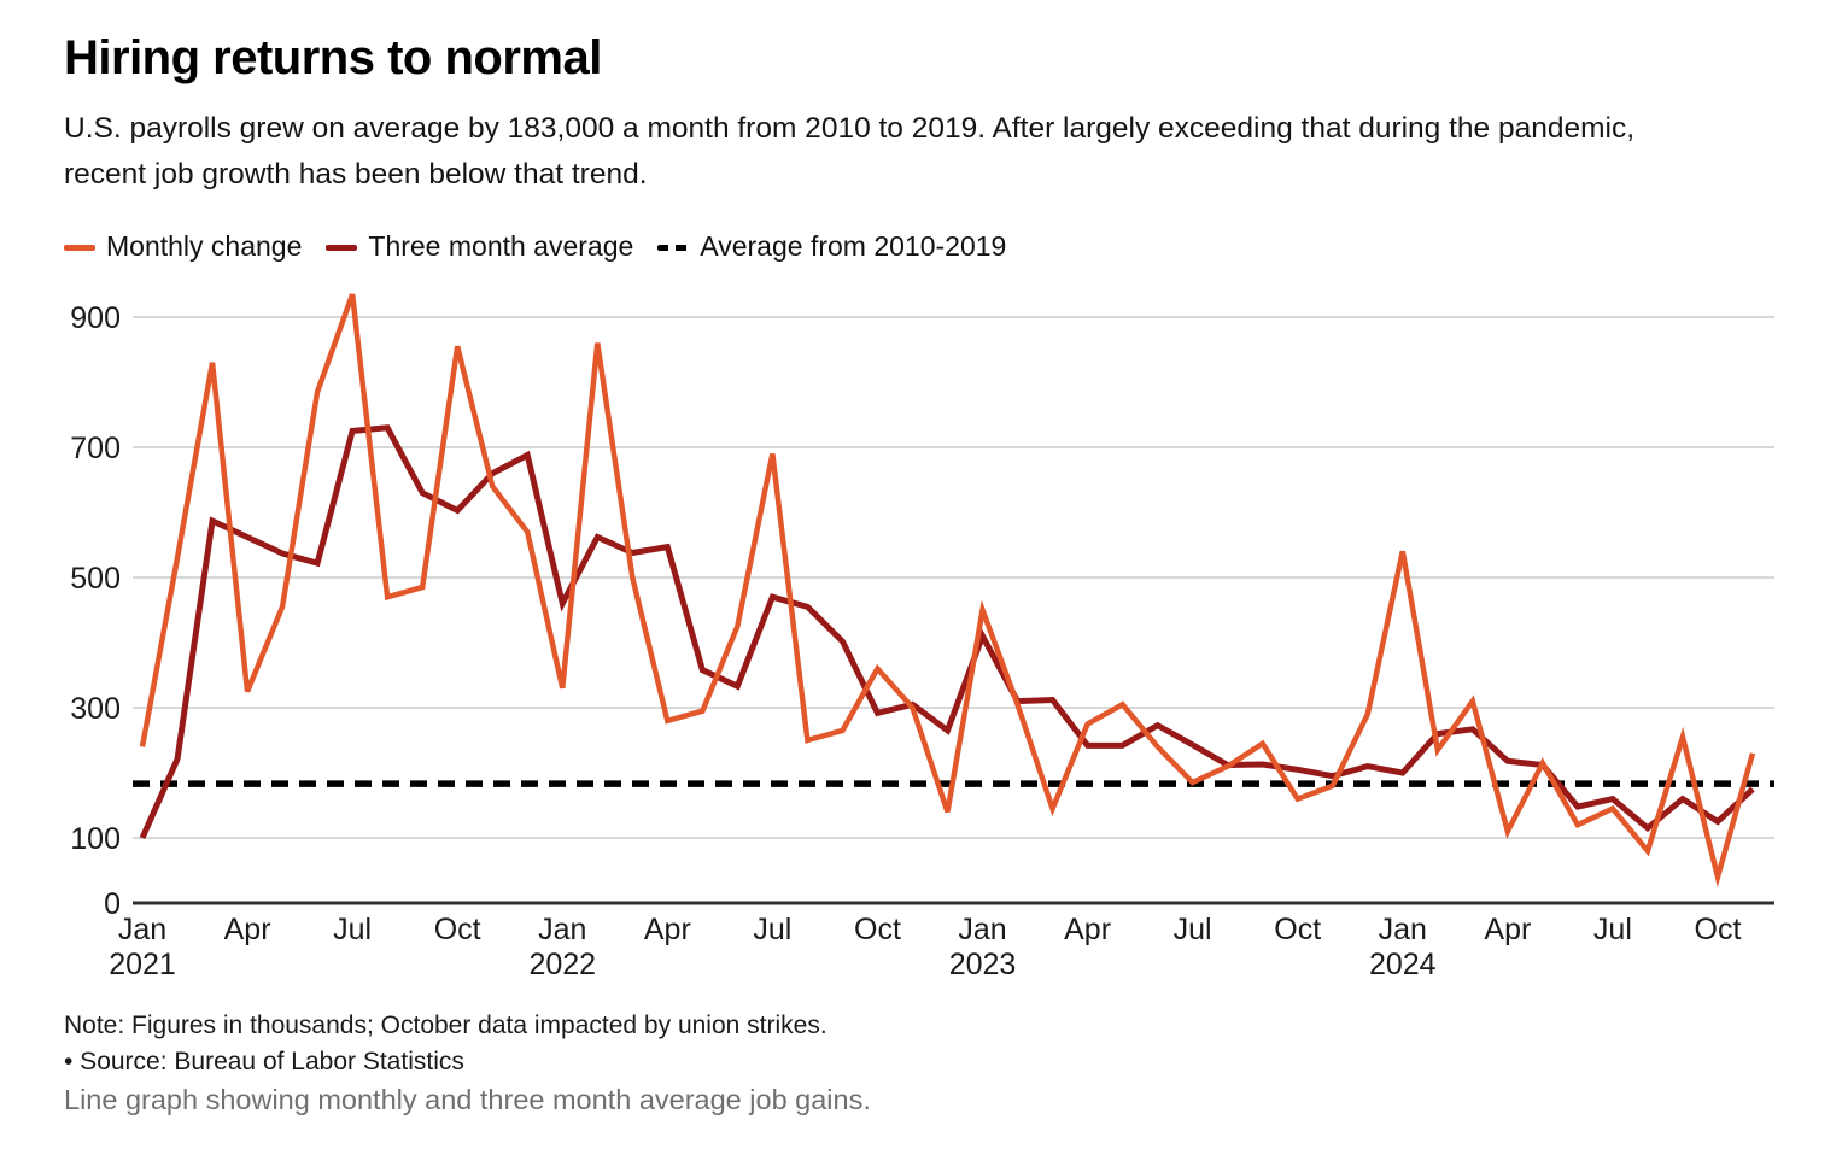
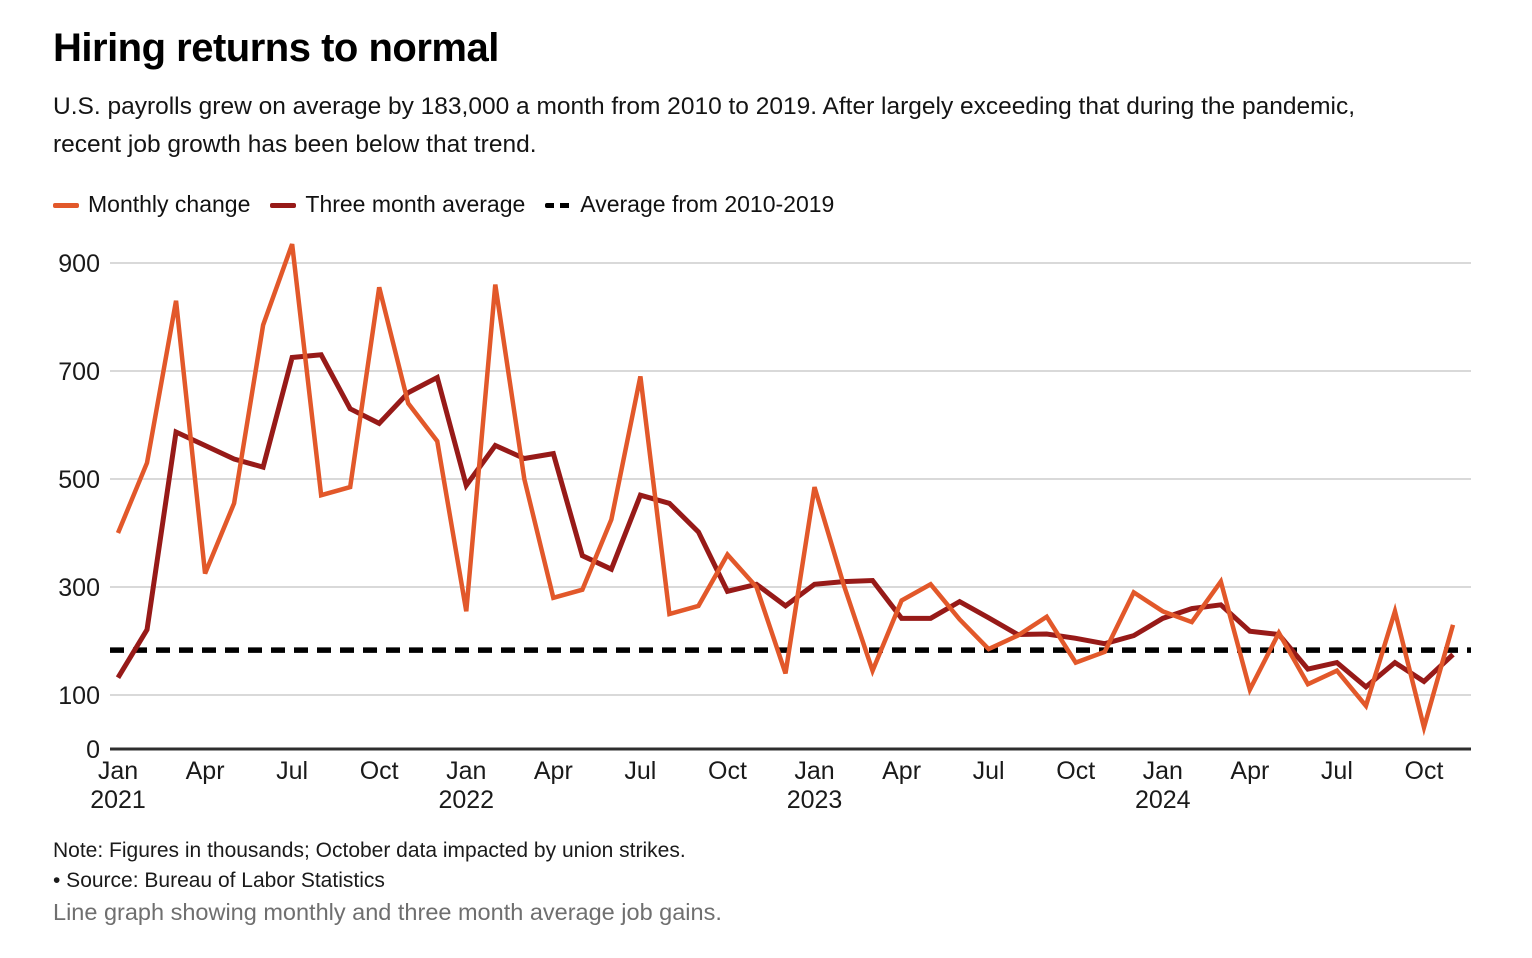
Monthly change/Jan 2021: 240 -> 400
Three month average/Jan 2021: 100 -> 130
Monthly change/Jan 2022: 330 -> 260
Three month average/Jan 2022: 460 -> 490
Monthly change/Jan 2023: 450 -> 480
Three month average/Jan 2023: 410 -> 300
Monthly change/Jan 2024: 540 -> 260
Three month average/Jan 2024: 200 -> 240
